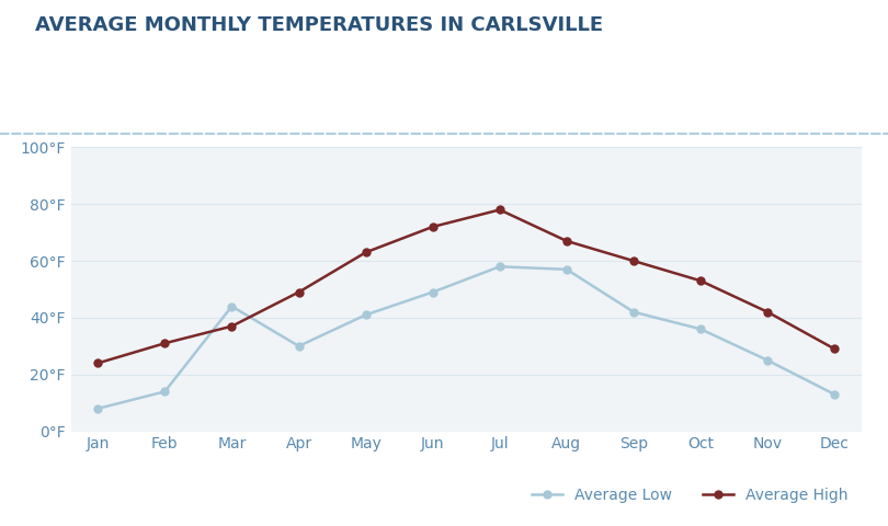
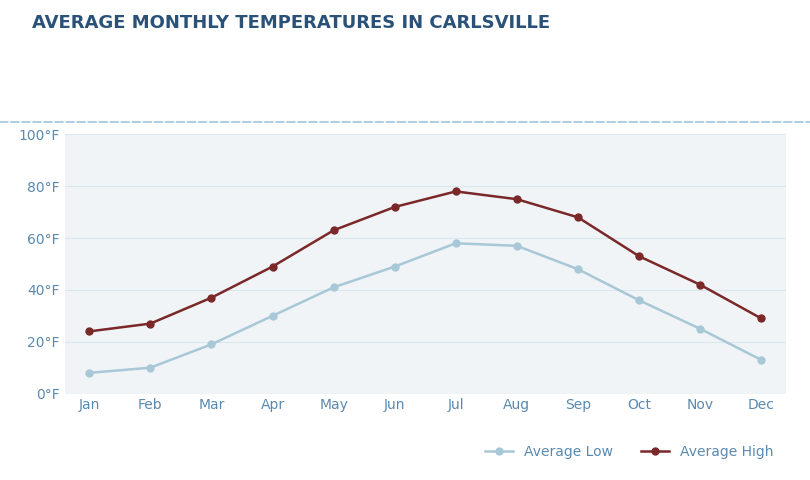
Average Low/Feb: 14°F -> 10°F
Average High/Feb: 31°F -> 27°F
Average Low/Mar: 44°F -> 19°F
Average High/Aug: 67°F -> 75°F
Average Low/Sep: 42°F -> 48°F
Average High/Sep: 60°F -> 68°F
